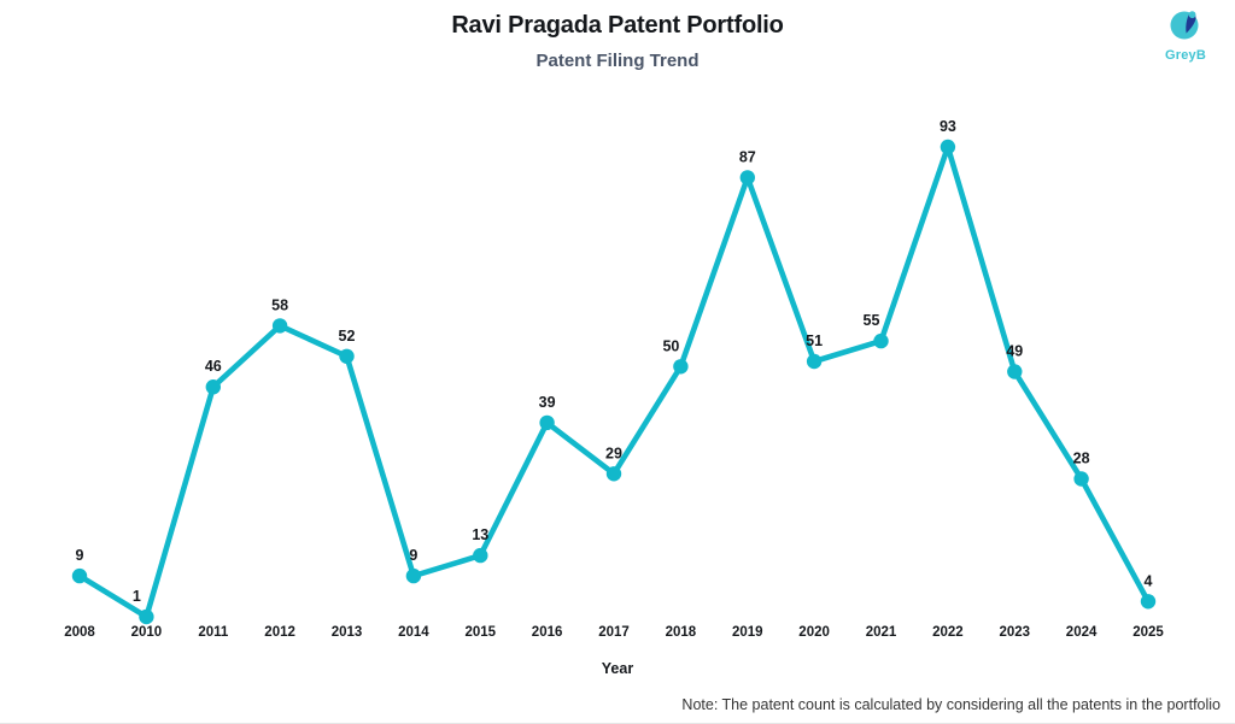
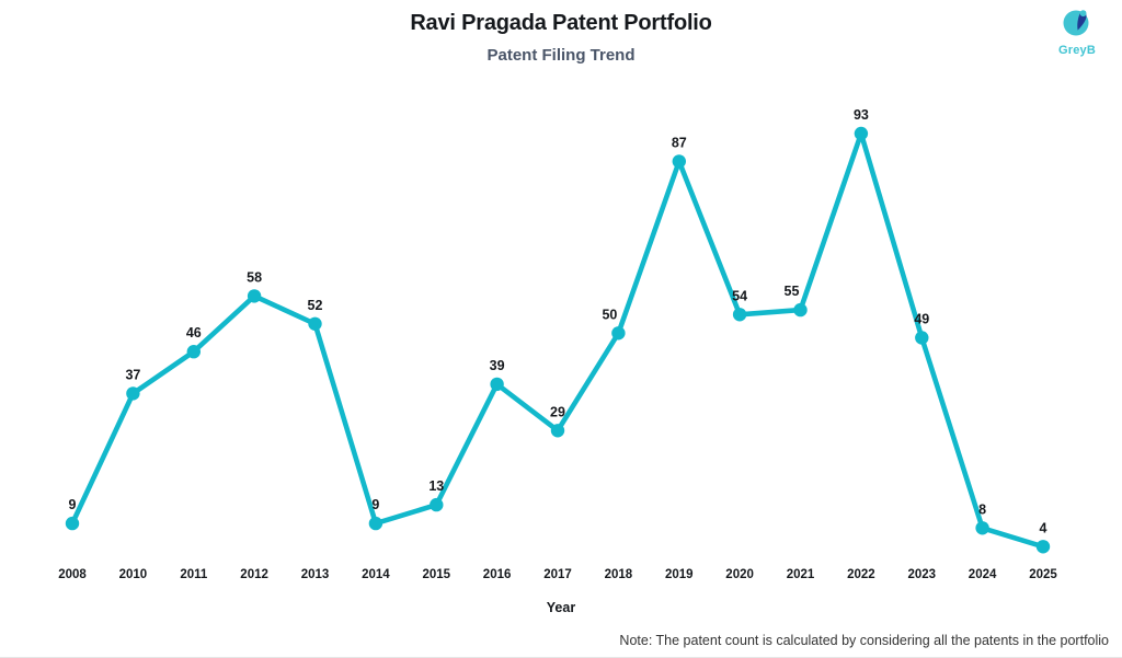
2010: 1 -> 37
2020: 51 -> 54
2024: 28 -> 8
